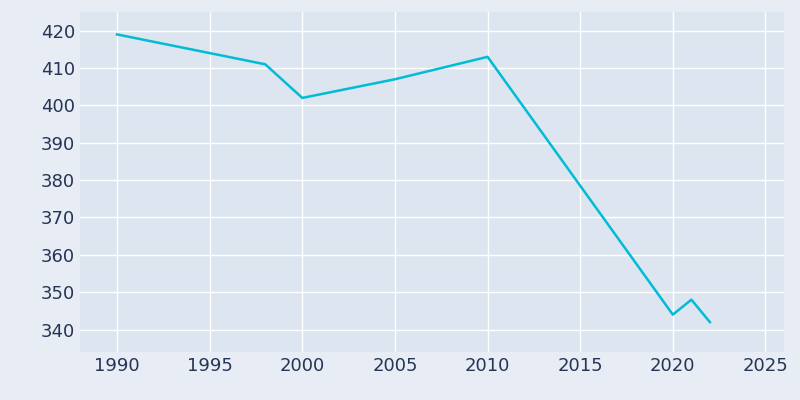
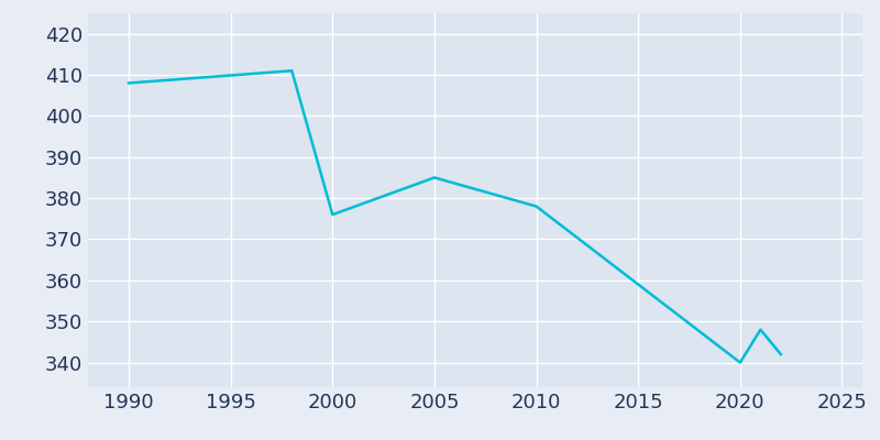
1990: 419 -> 408
2000: 402 -> 376
2005: 407 -> 385
2010: 413 -> 378
2020: 344 -> 340
